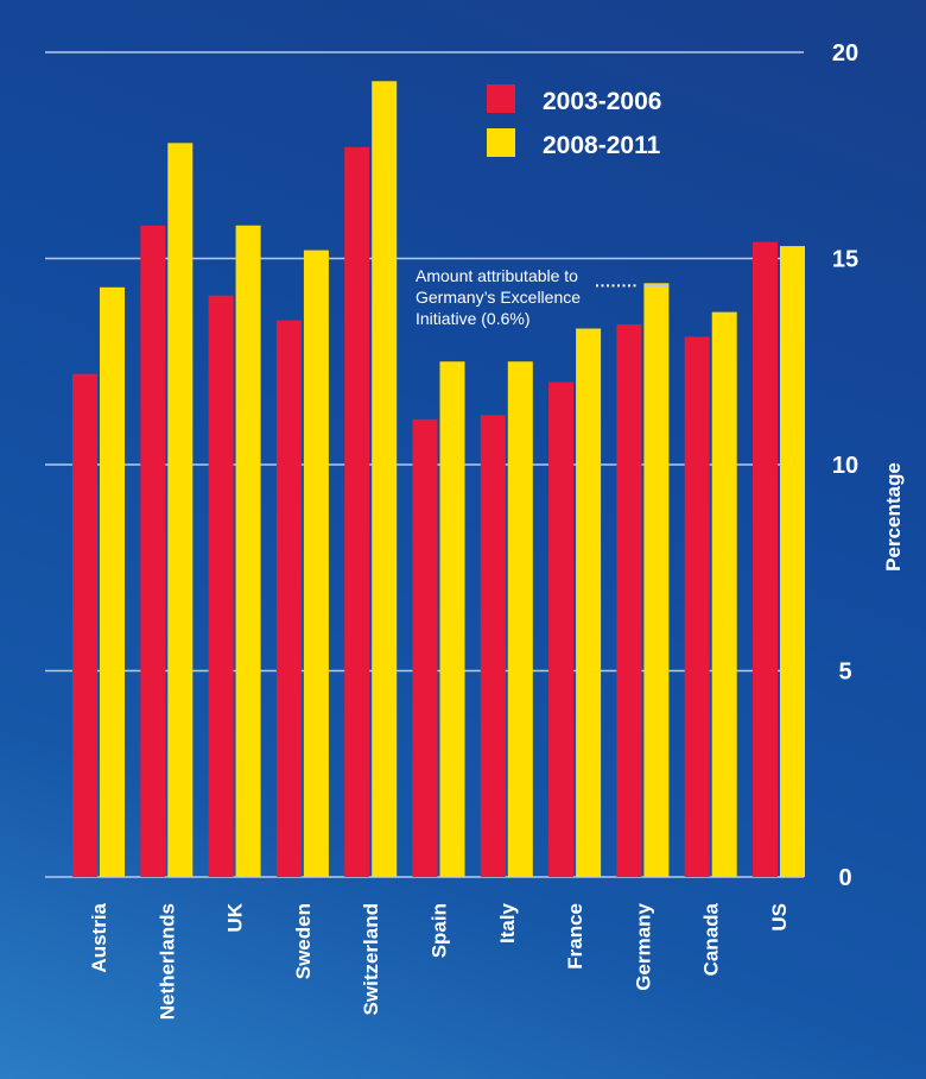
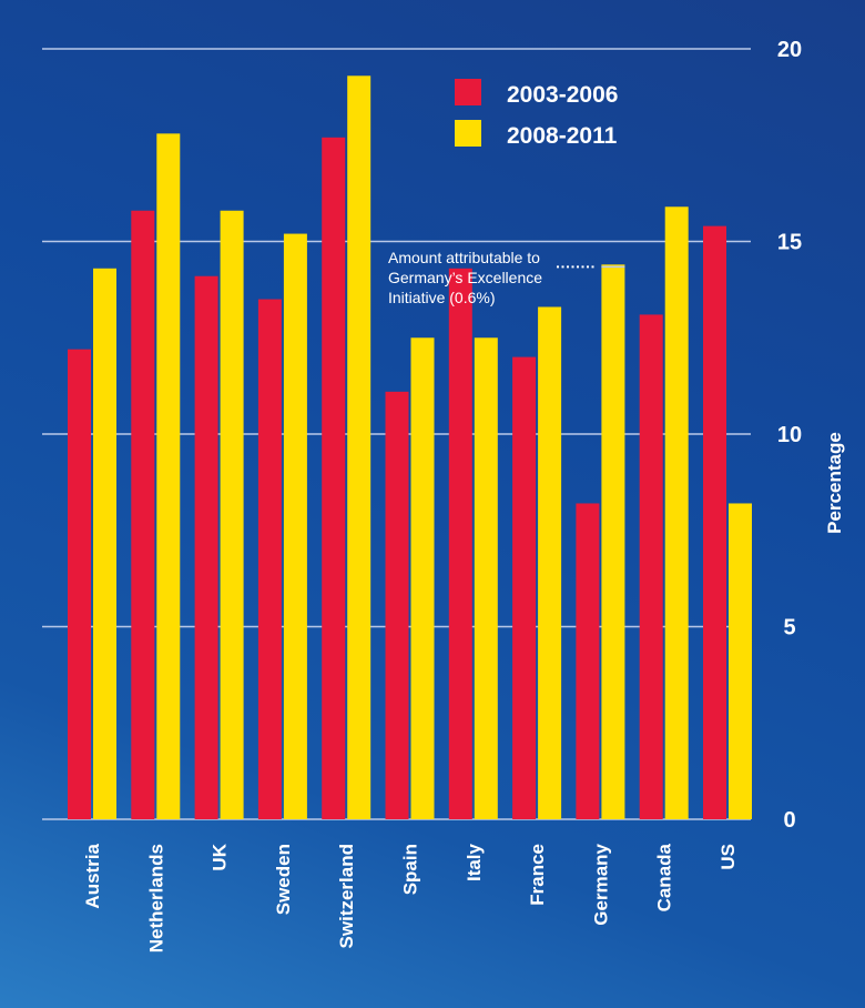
2003-2006/Italy: 11.2 -> 14.3
2003-2006/Germany: 13.4 -> 8.2
2008-2011/Canada: 13.7 -> 15.9
2008-2011/US: 15.3 -> 8.2
